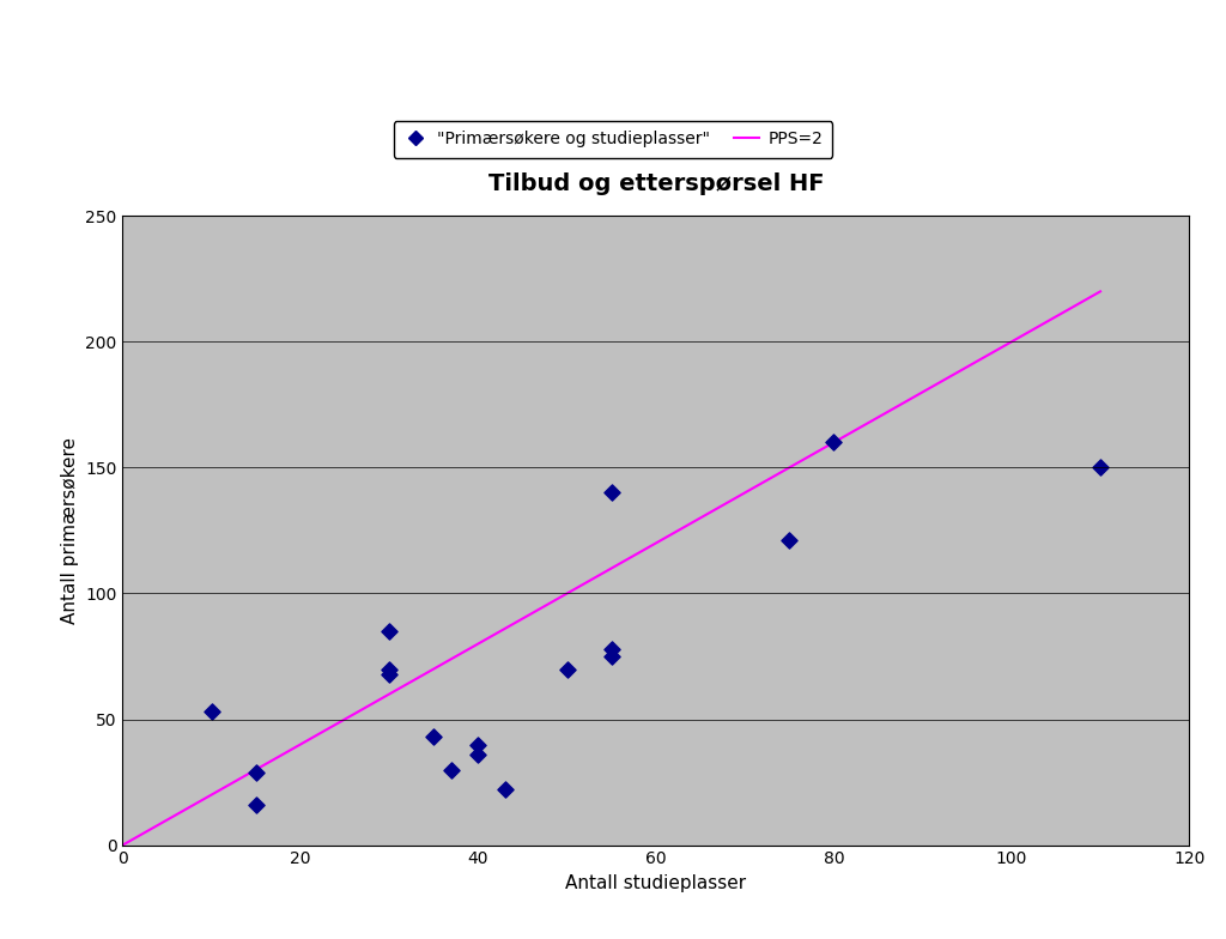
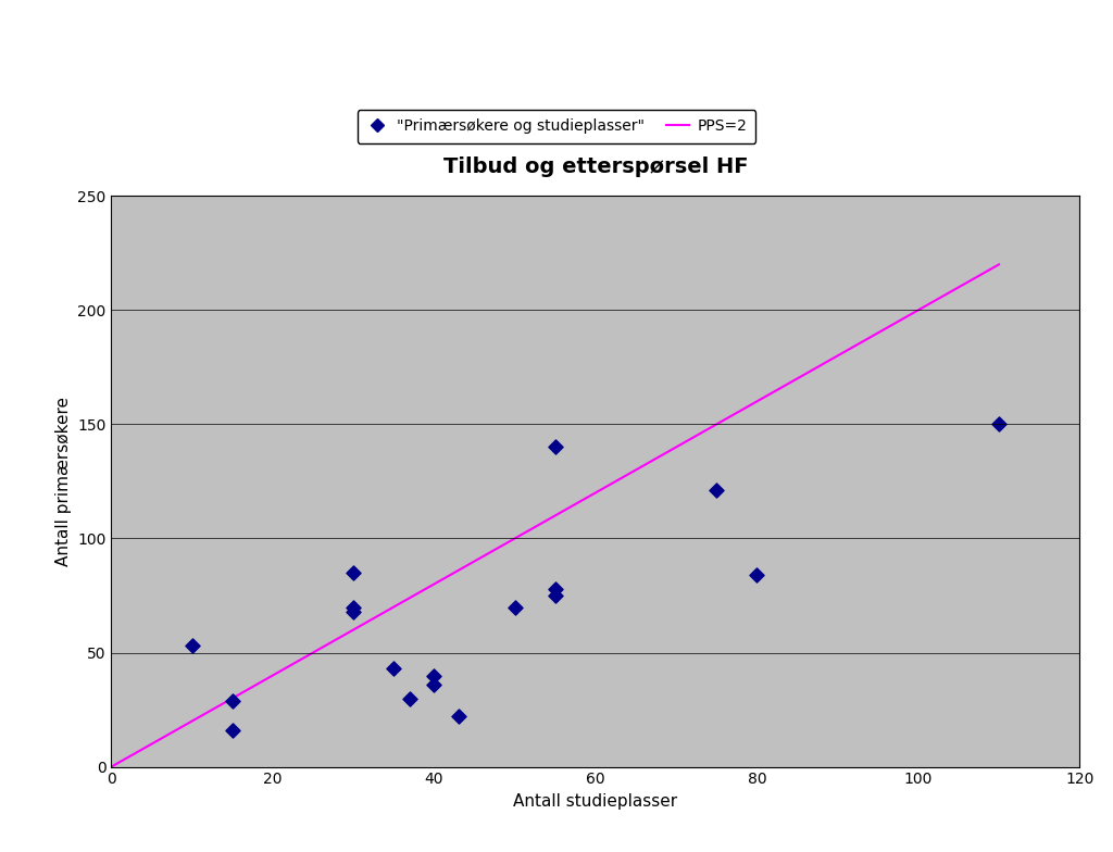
80: 160 -> 84
